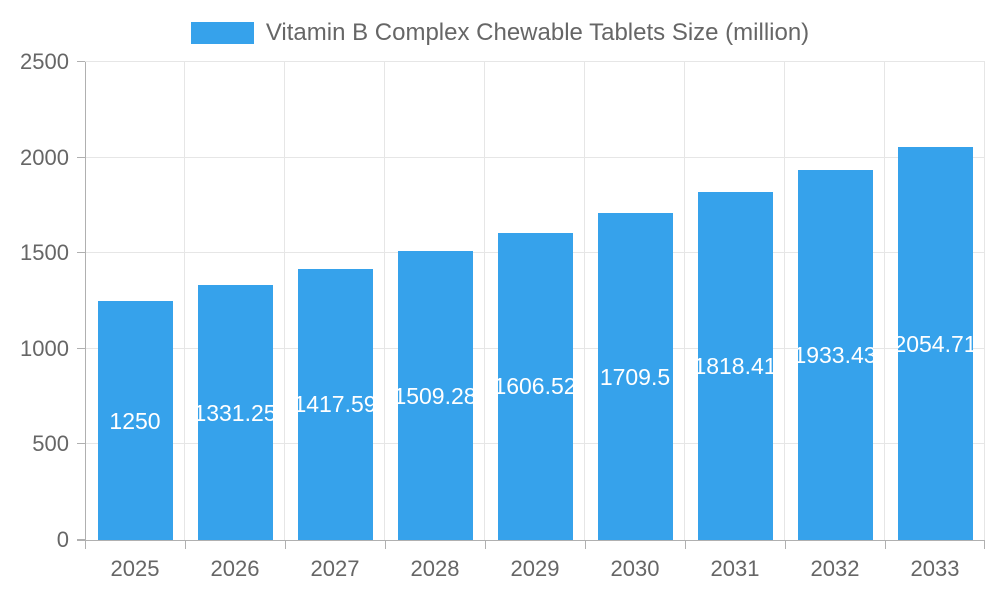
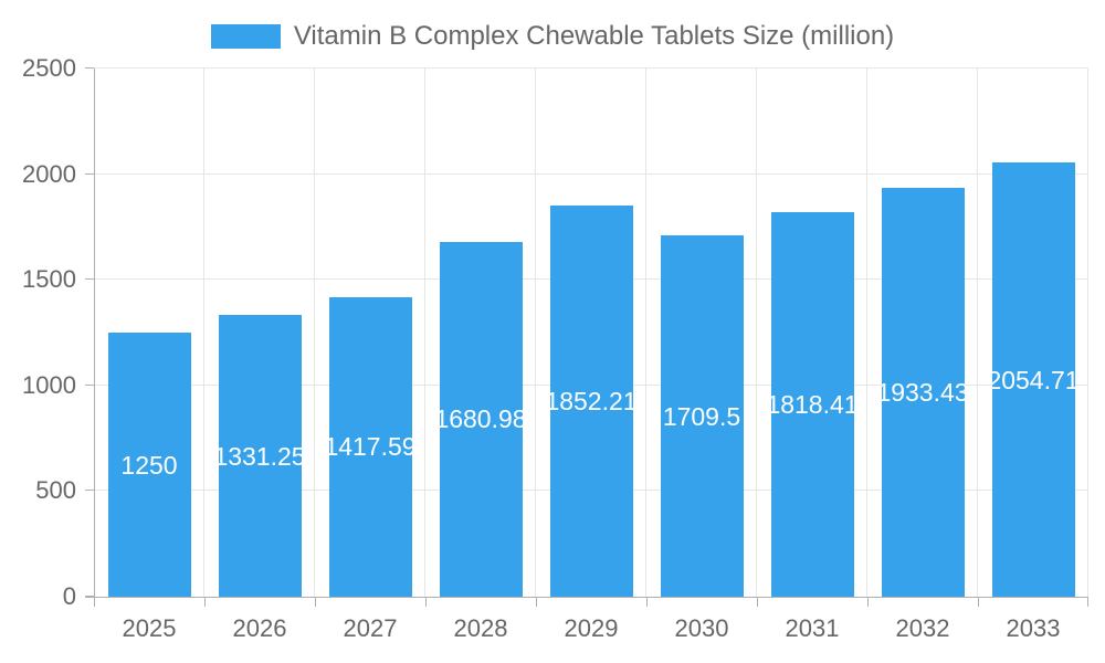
2028: 1509.28 -> 1680.98
2029: 1606.52 -> 1852.21
